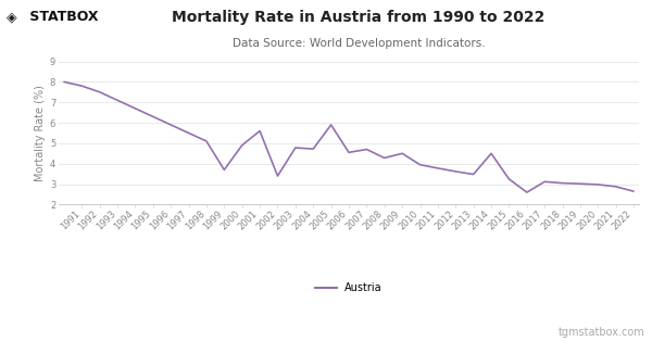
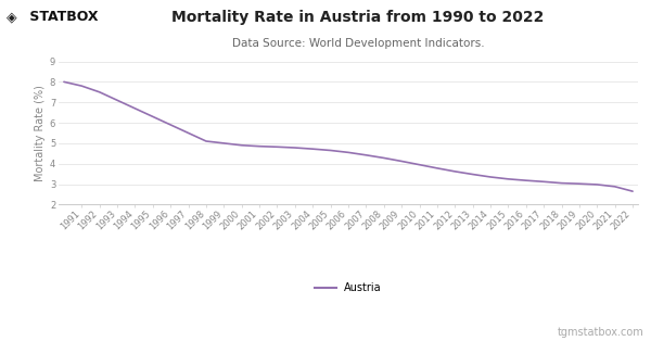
1999: 3.7 -> 5.0
2001: 5.6 -> 4.8
2002: 3.4 -> 4.8
2005: 5.9 -> 4.7
2007: 4.7 -> 4.4
2009: 4.5 -> 4.1
2014: 4.5 -> 3.4
2016: 2.6 -> 3.2
